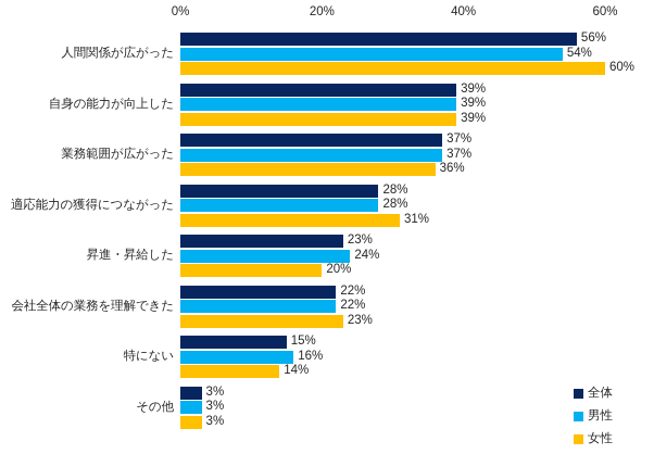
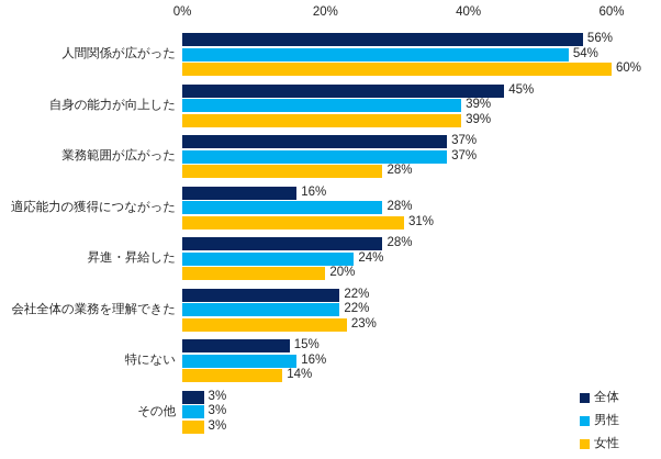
全体/自身の能力が向上した: 39% -> 45%
女性/業務範囲が広がった: 36% -> 28%
全体/適応能力の獲得につながった: 28% -> 16%
全体/昇進・昇給した: 23% -> 28%
